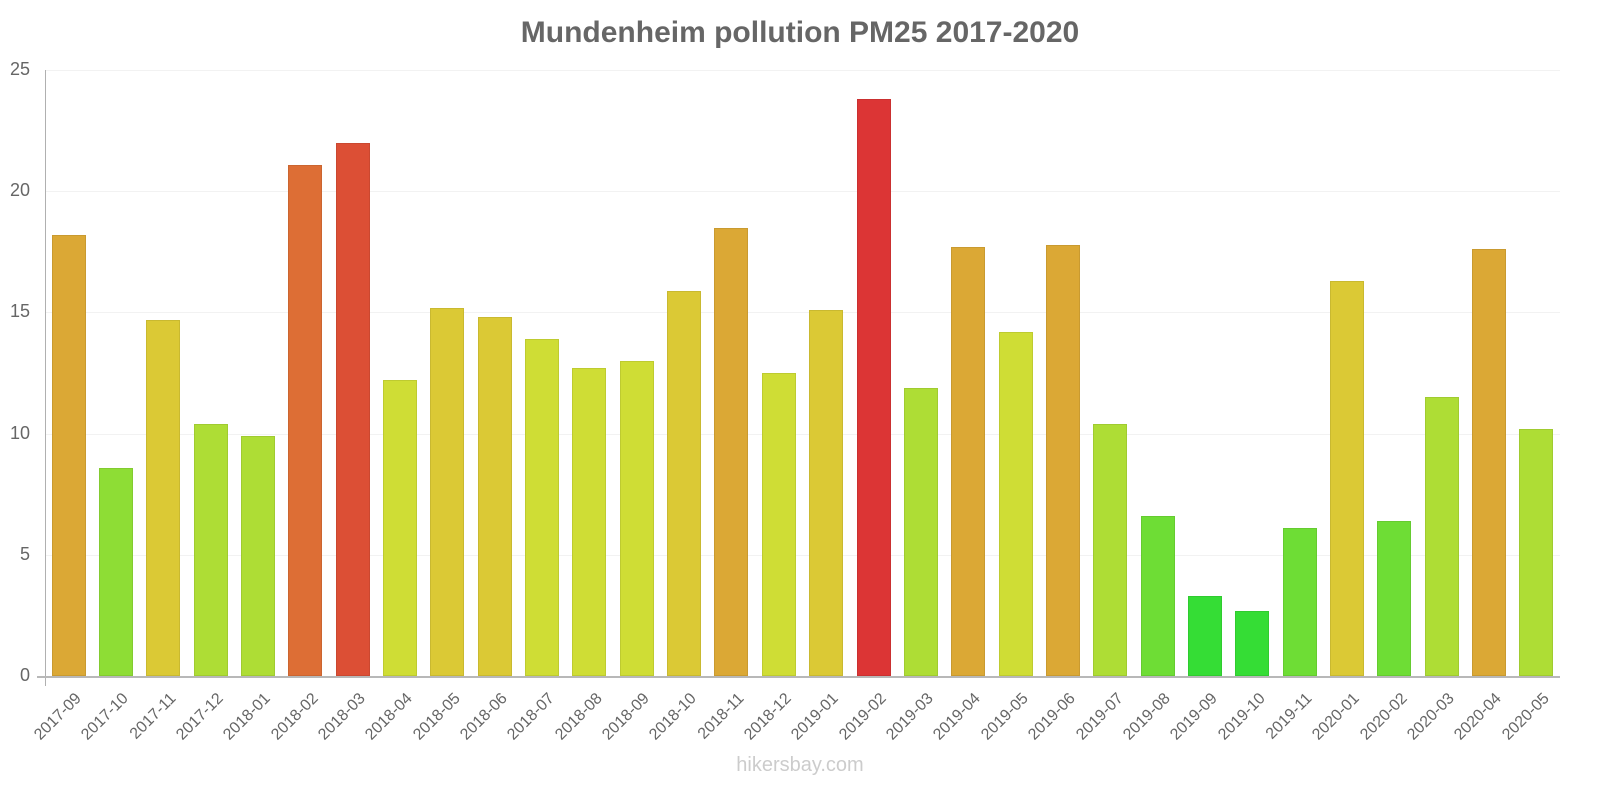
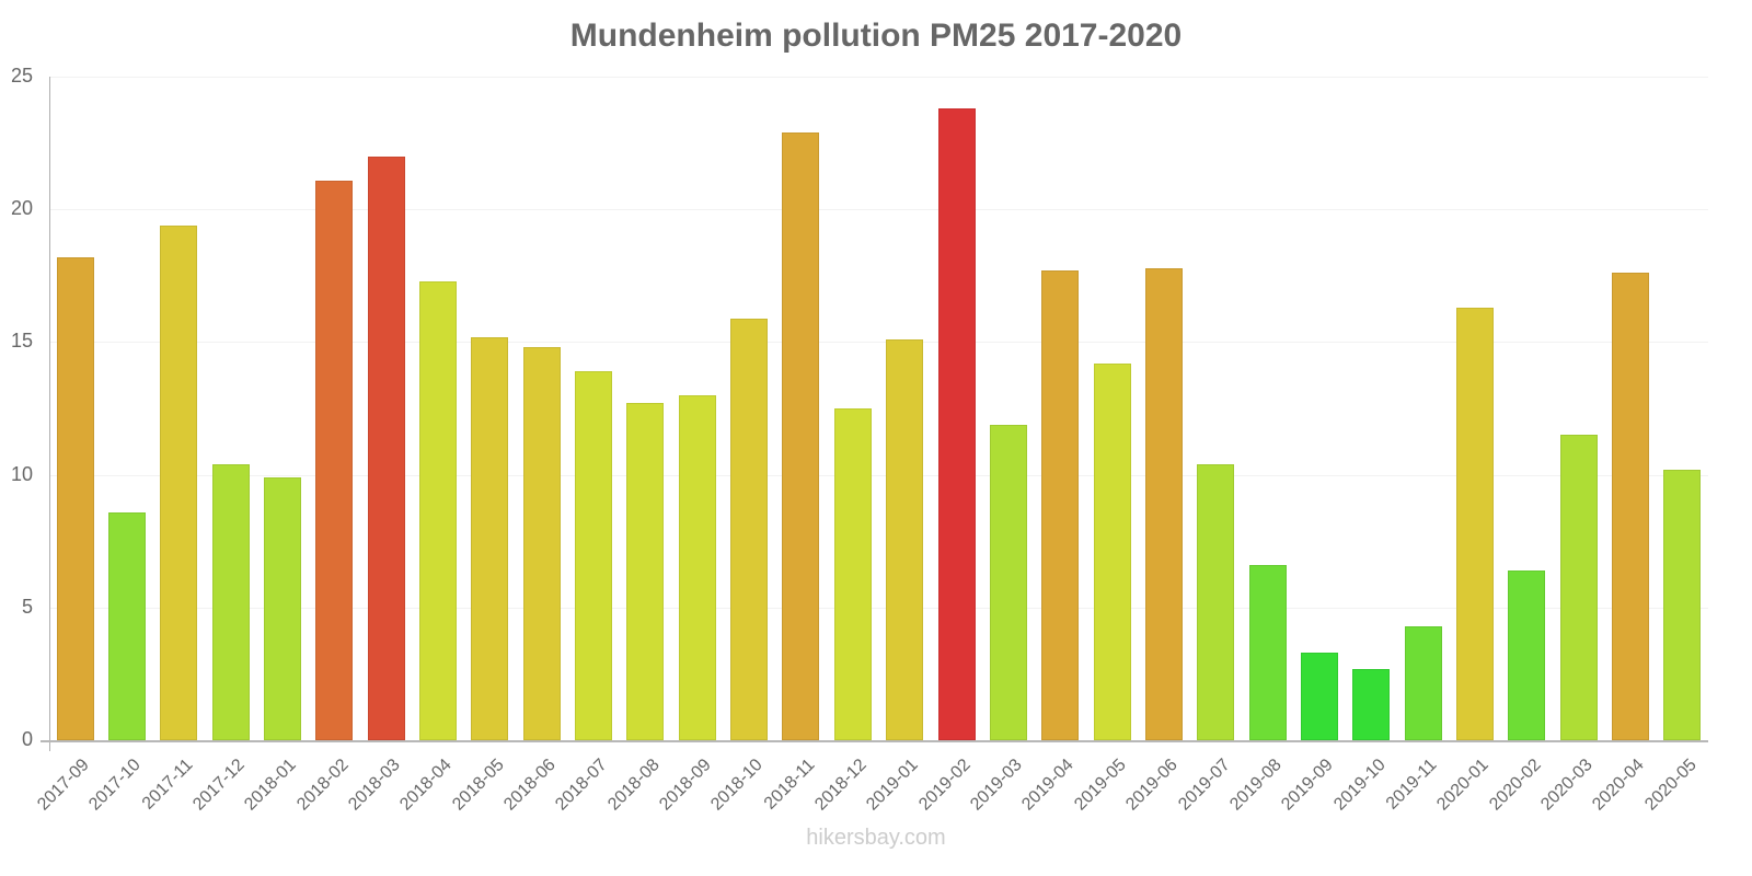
2017-11: 14.7 -> 19.4
2018-04: 12.2 -> 17.3
2018-11: 18.5 -> 22.9
2019-11: 6.1 -> 4.3
